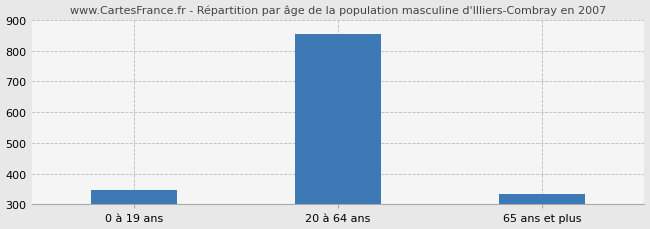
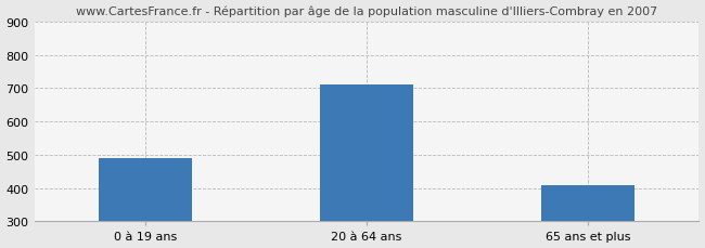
0 à 19 ans: 348 -> 490
20 à 64 ans: 856 -> 710
65 ans et plus: 335 -> 410
